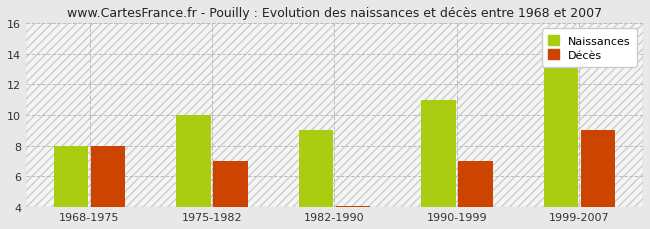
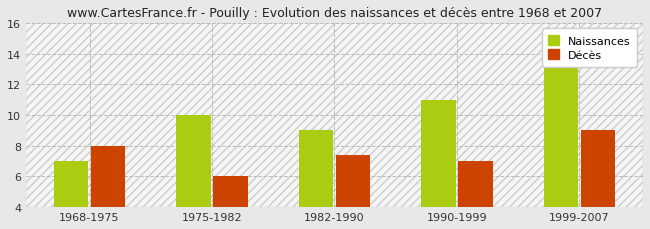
Naissances/1968-1975: 8 -> 7
Décès/1975-1982: 7.0 -> 6.0
Décès/1982-1990: 4.1 -> 7.4
